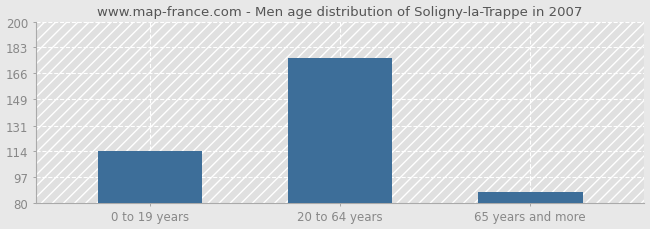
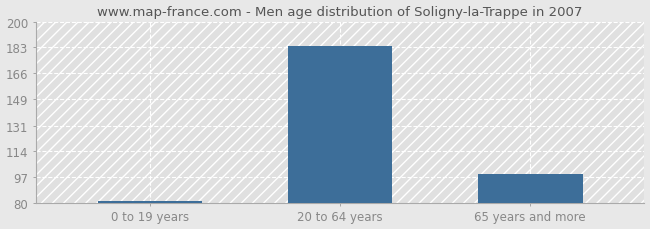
0 to 19 years: 114 -> 81
20 to 64 years: 176 -> 184
65 years and more: 87 -> 99
